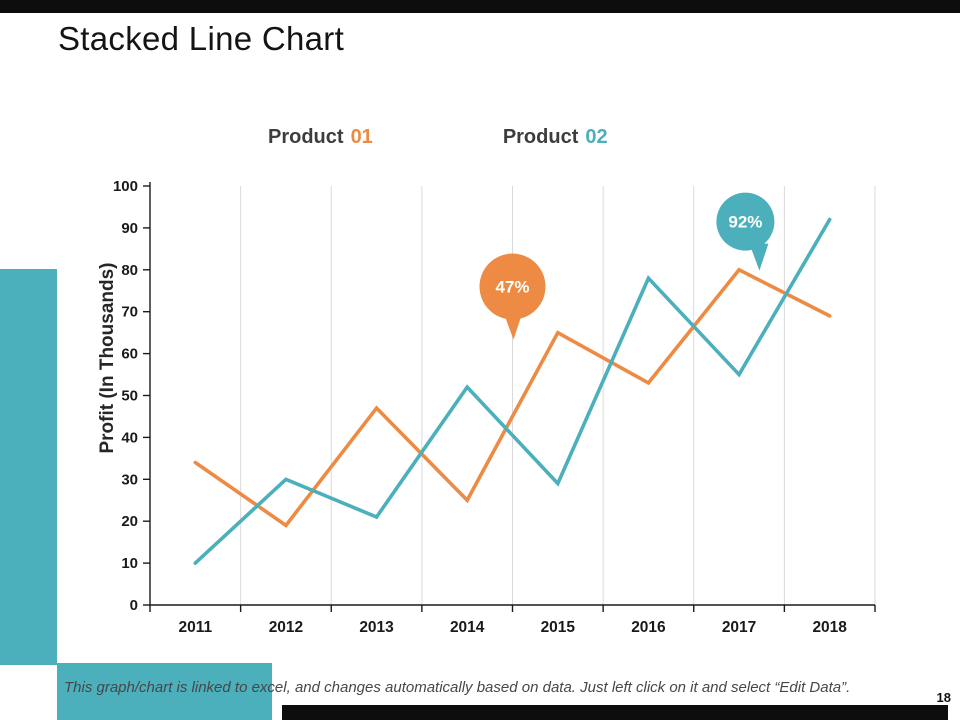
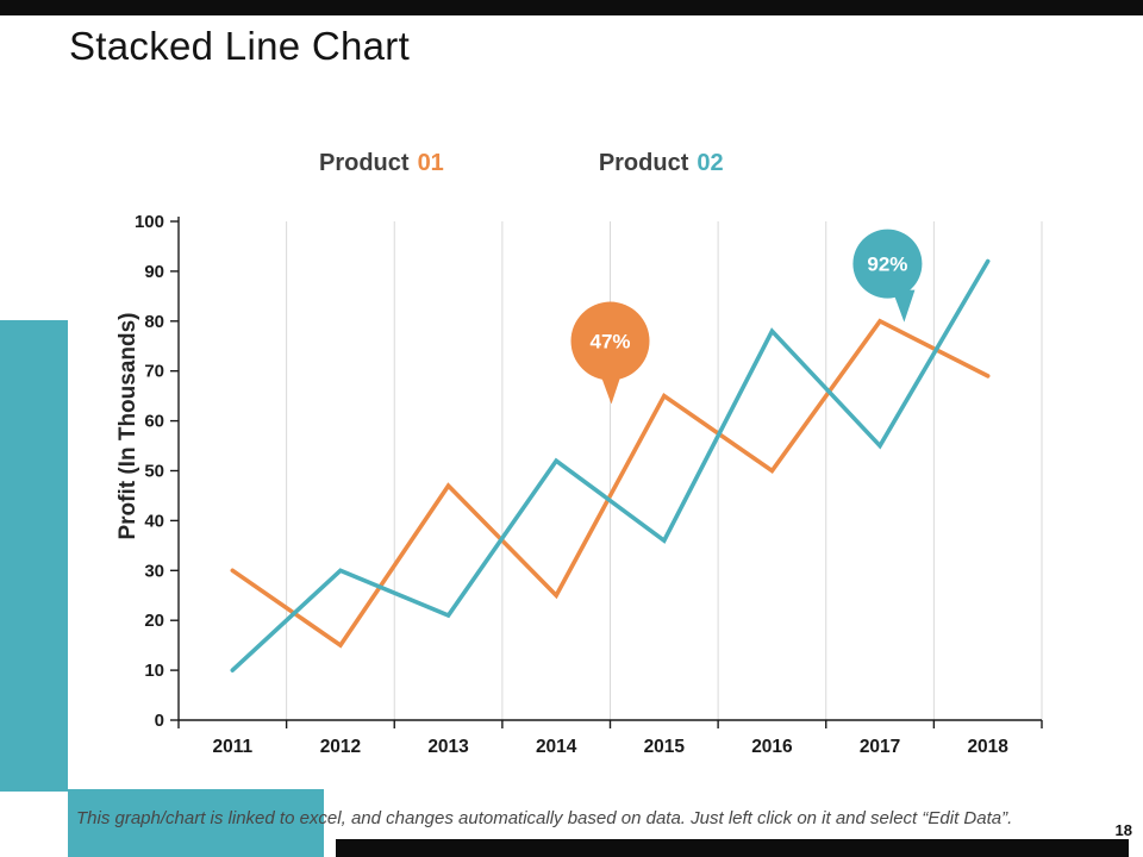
Product 01/2011: 34 -> 30
Product 01/2012: 19 -> 15
Product 02/2015: 29 -> 36
Product 01/2016: 53 -> 50
